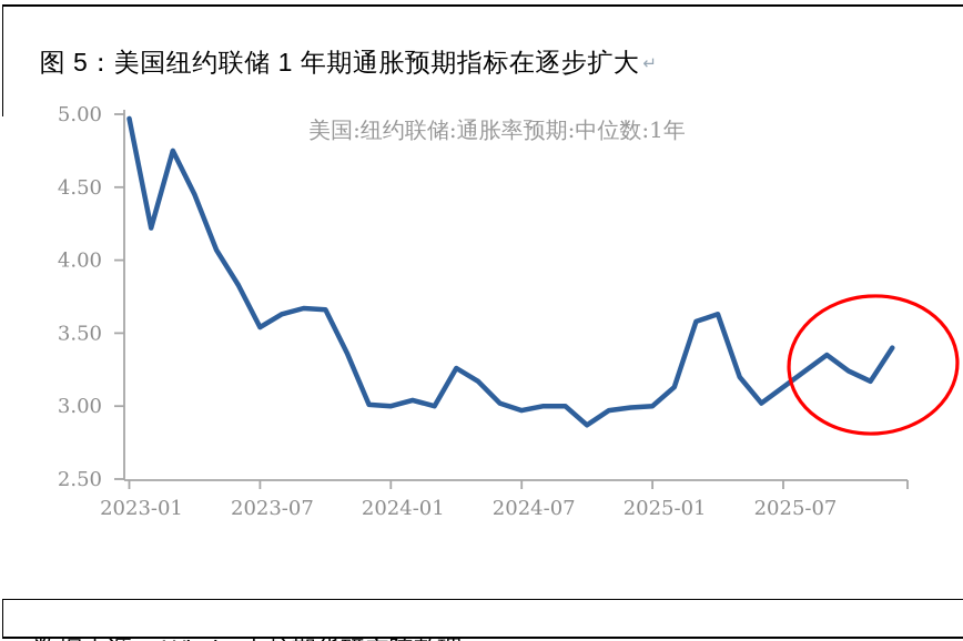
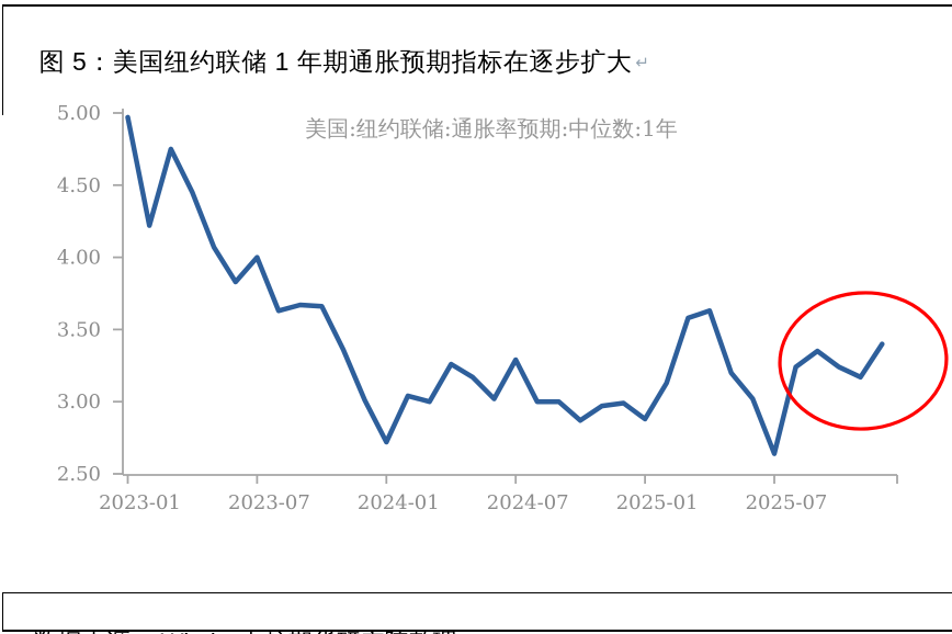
2023-07: 3.54 -> 4.00
2024-01: 3.00 -> 2.72
2024-07: 2.97 -> 3.29
2025-01: 3.00 -> 2.88
2025-07: 3.13 -> 2.64
